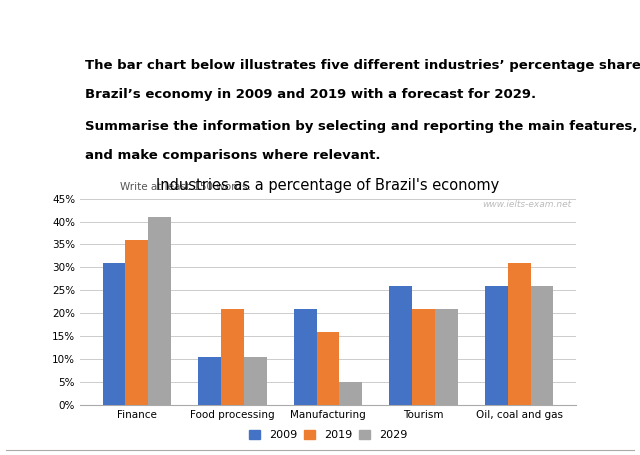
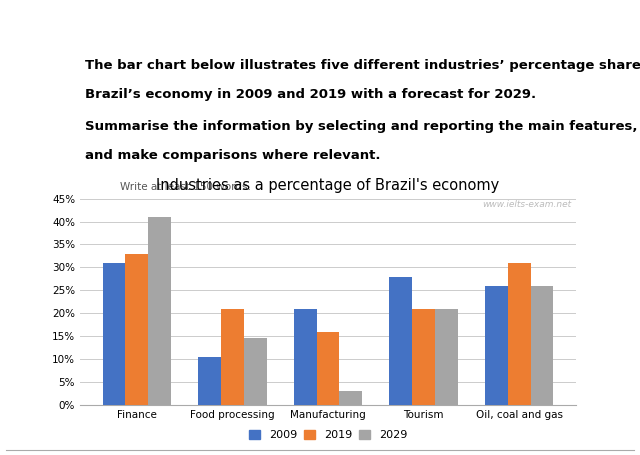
2019/Finance: 36% -> 33%
2029/Food processing: 10.5% -> 14.5%
2029/Manufacturing: 5.0% -> 3.0%
2009/Tourism: 26.0% -> 28.0%
